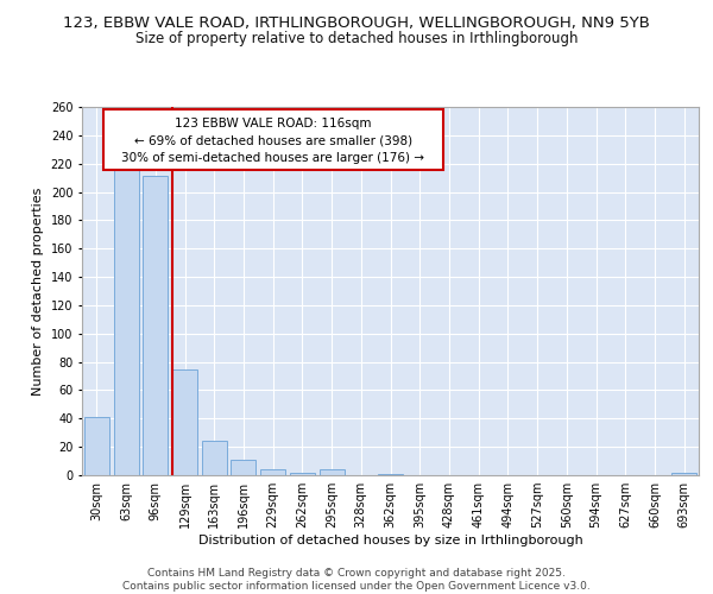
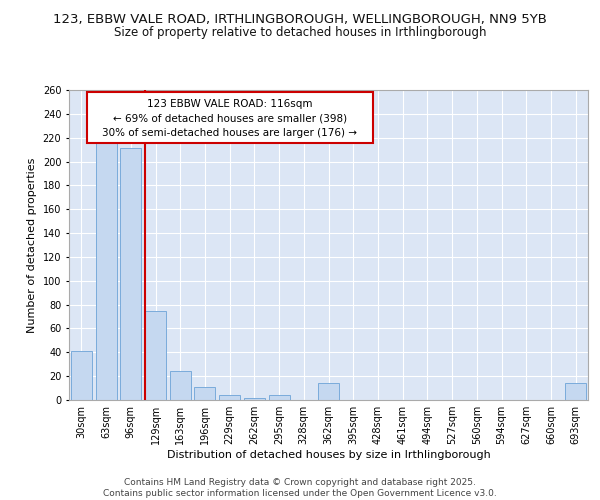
362sqm: 1 -> 14
693sqm: 2 -> 14
